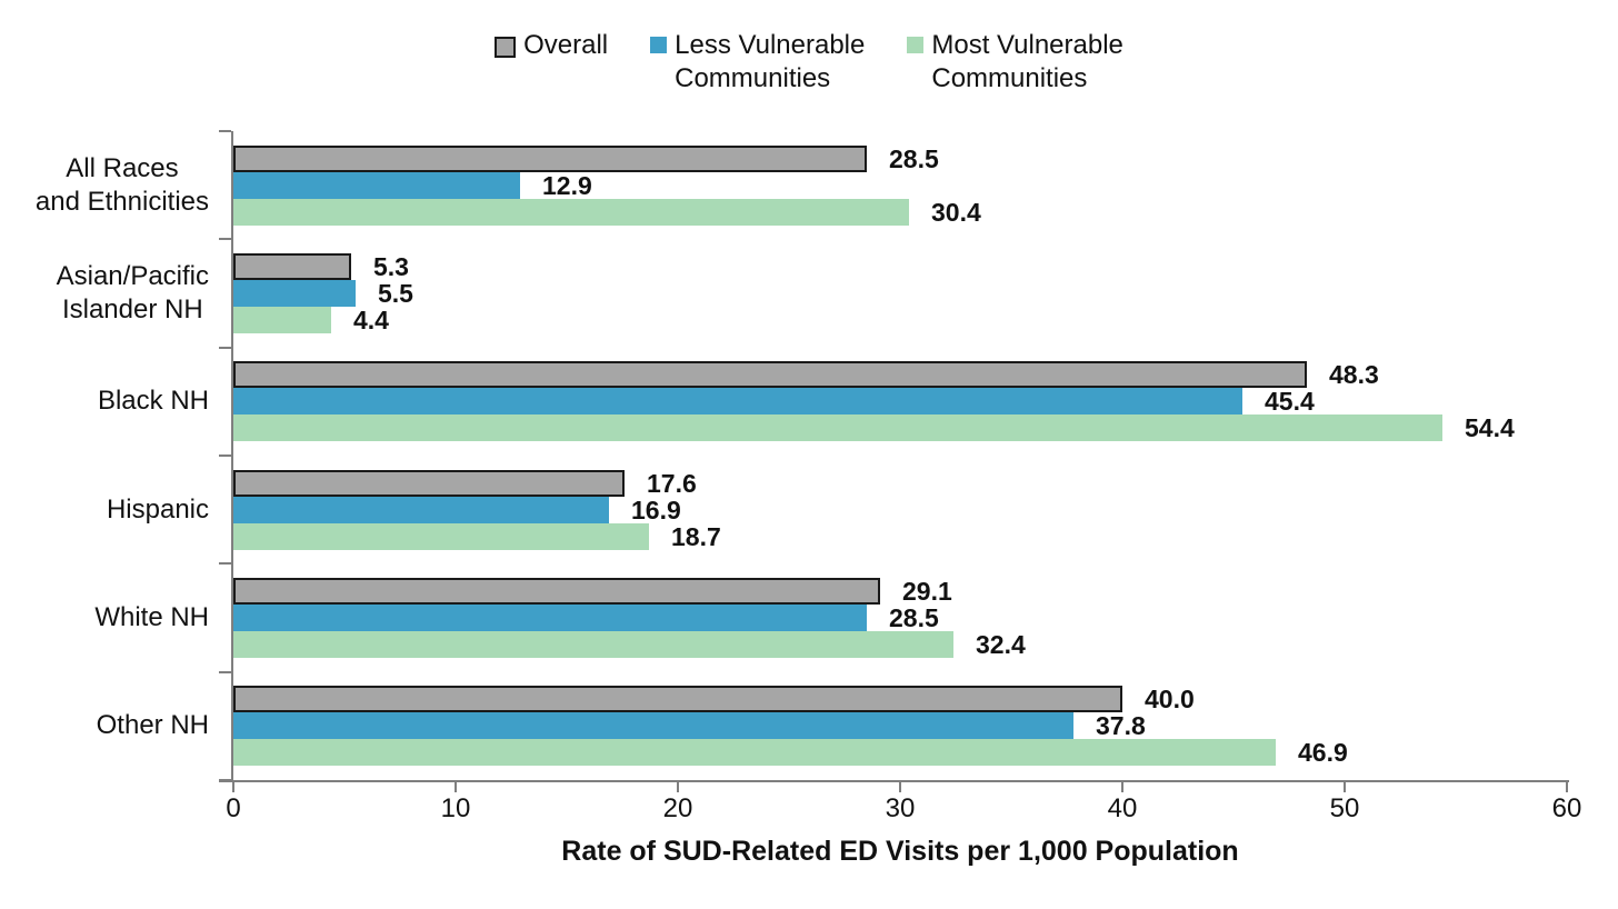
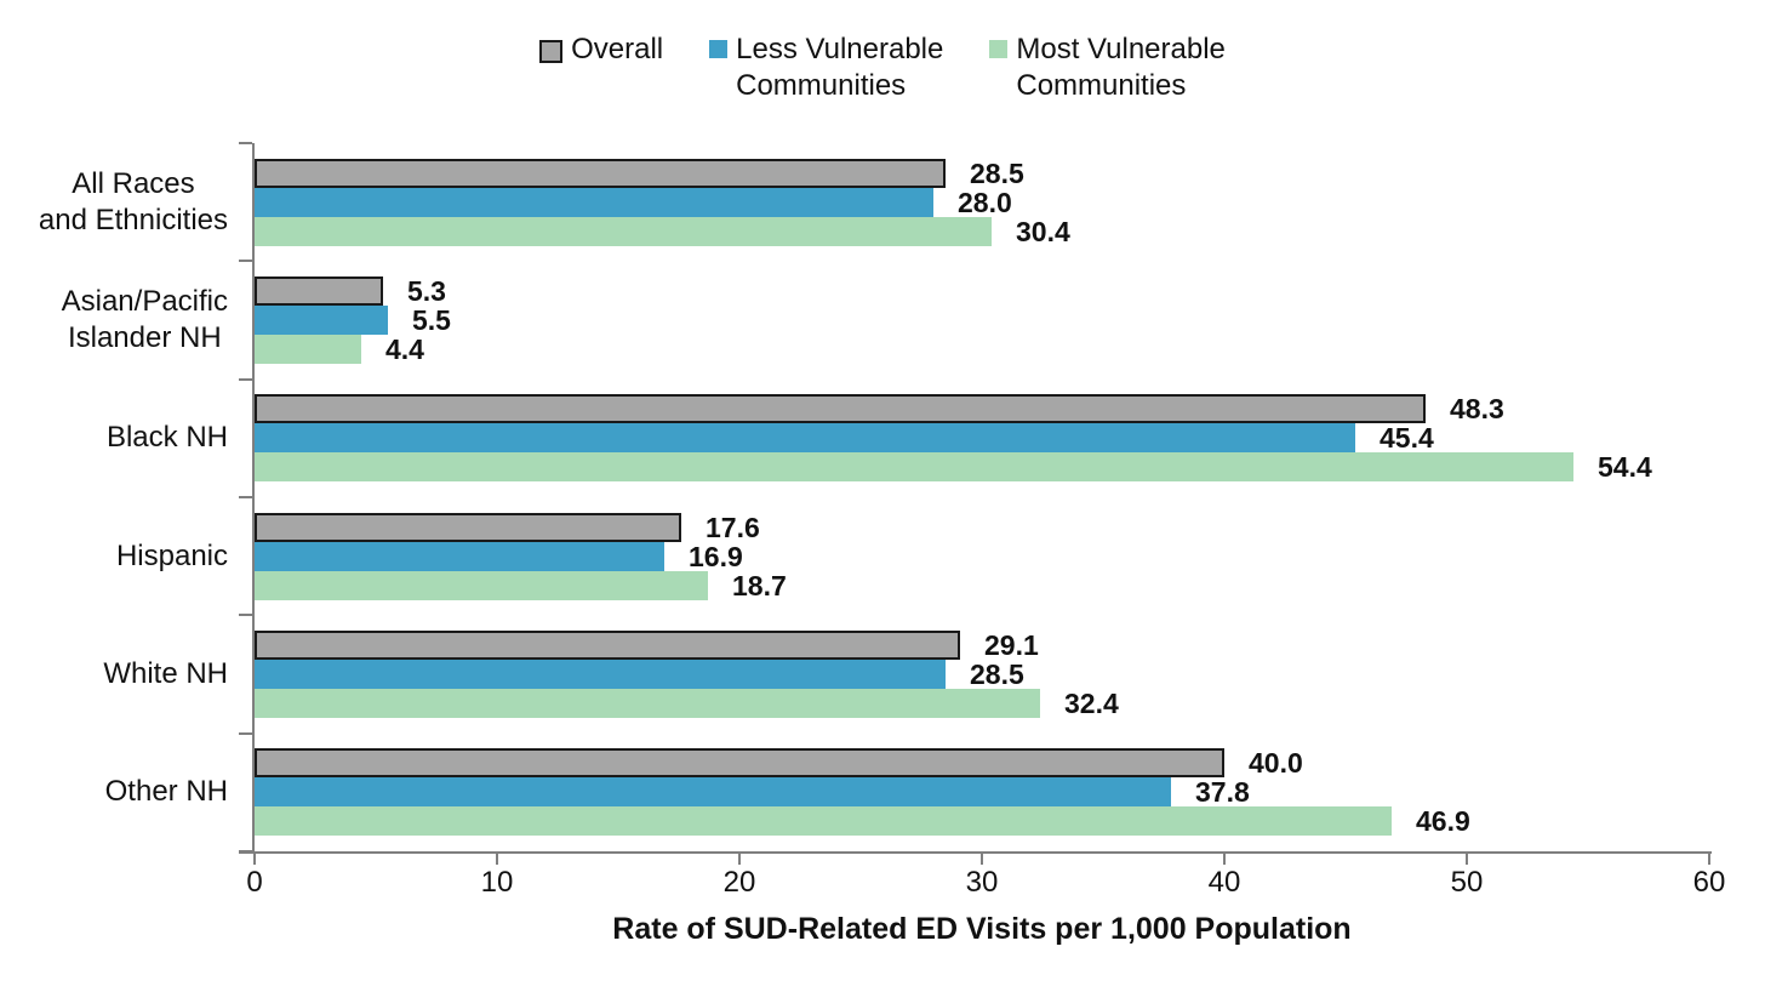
Less Vulnerable Communities/All Races and Ethnicities: 12.9 -> 28.0
